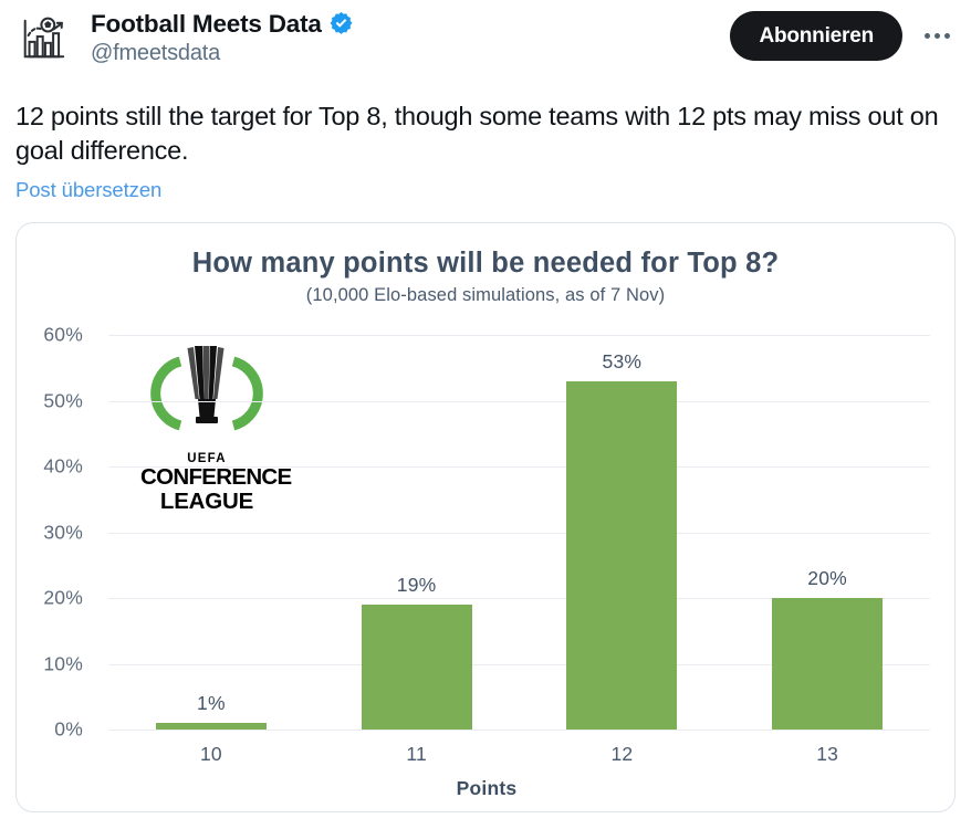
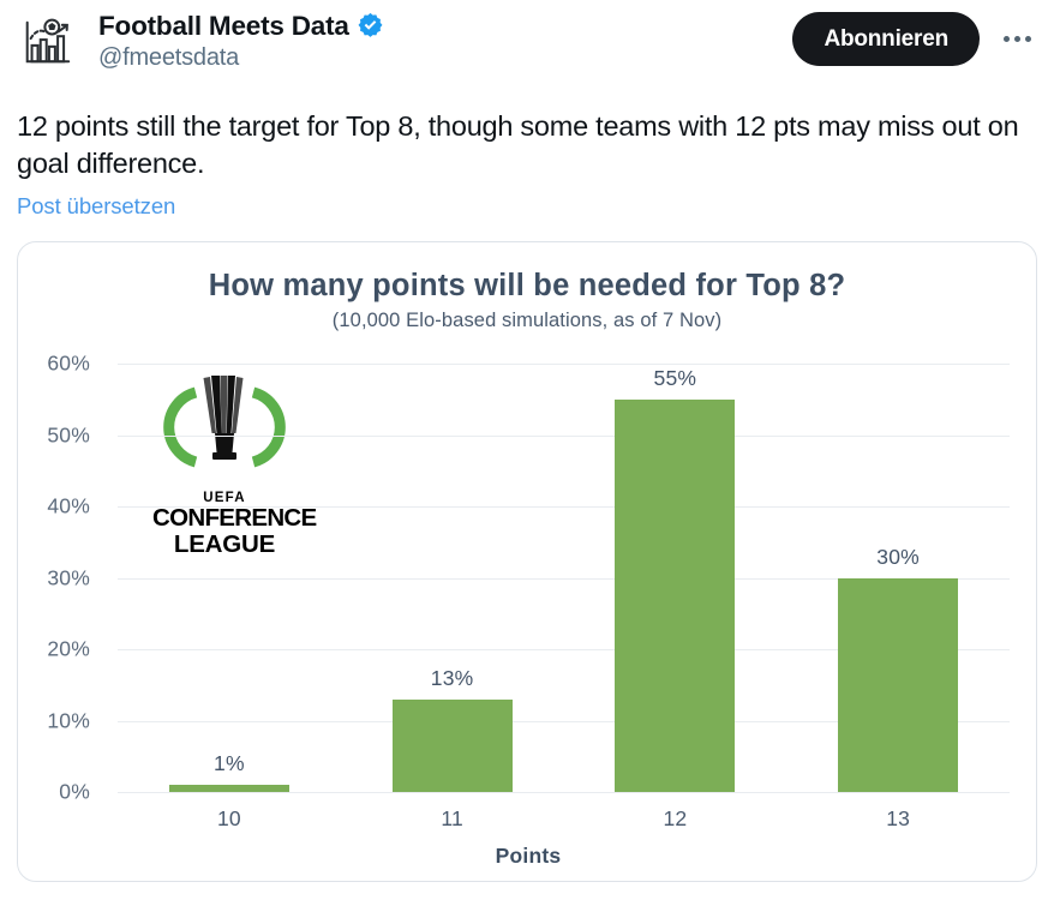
11: 19% -> 13%
12: 53% -> 55%
13: 20% -> 30%
